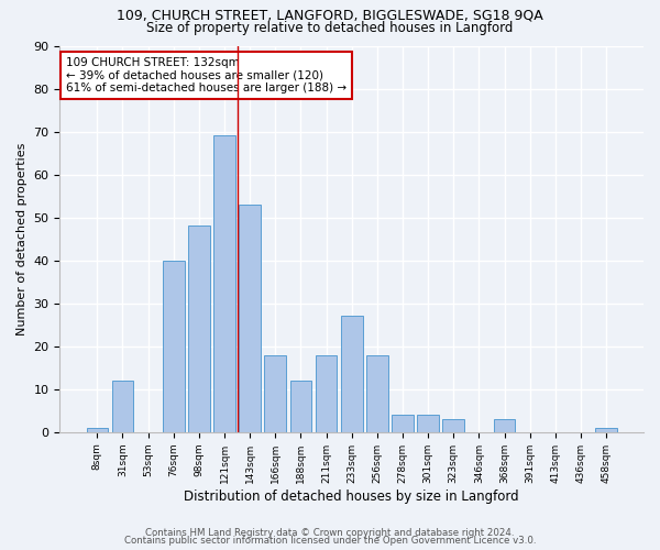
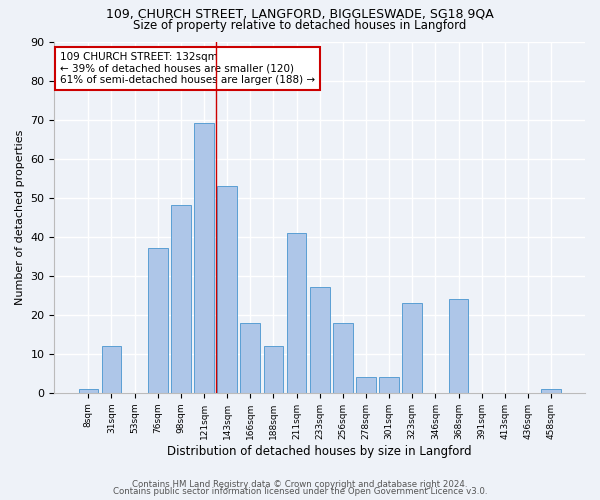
76sqm: 40 -> 37
211sqm: 18 -> 41
323sqm: 3 -> 23
368sqm: 3 -> 24
